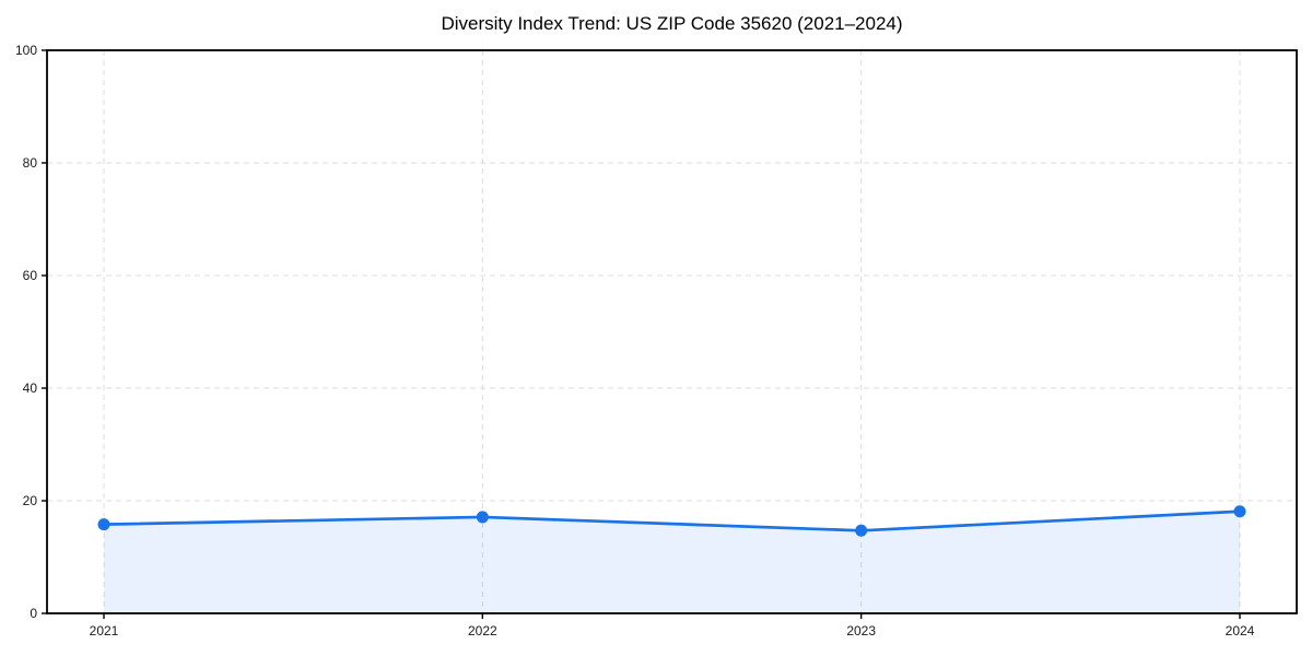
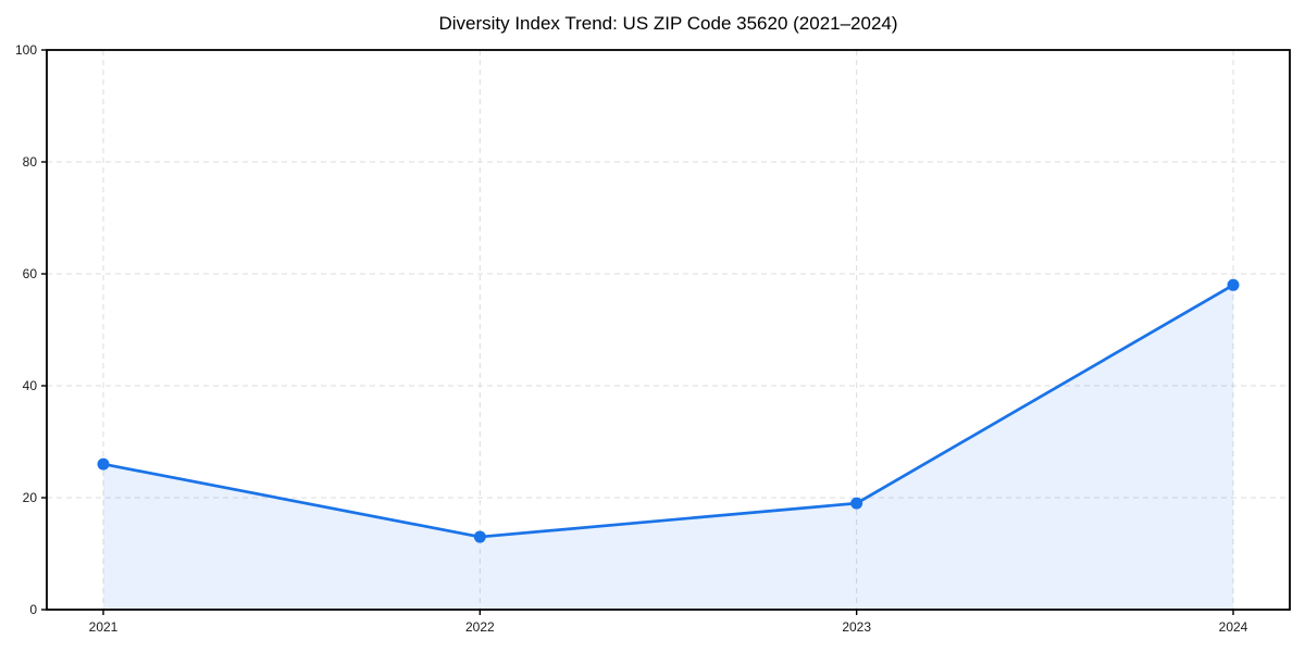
2021: 16 -> 26
2022: 17 -> 13
2023: 15 -> 19
2024: 18 -> 58
